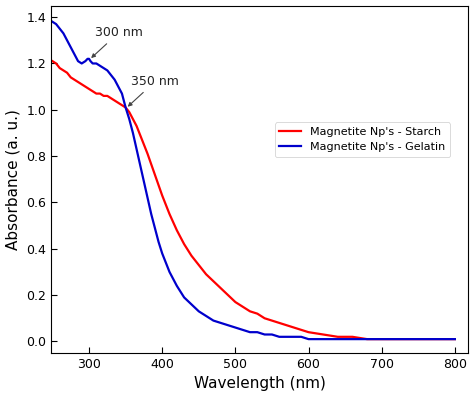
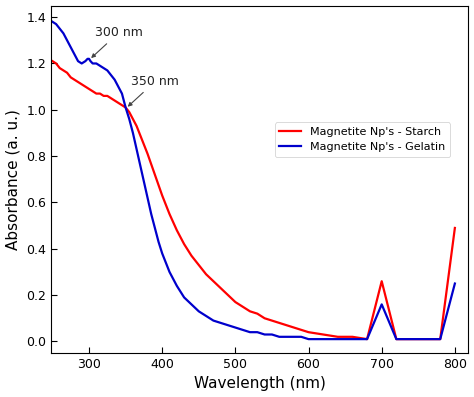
Magnetite Np's - Starch/700: 0.01 -> 0.26
Magnetite Np's - Gelatin/700: 0.01 -> 0.16
Magnetite Np's - Starch/800: 0.01 -> 0.49
Magnetite Np's - Gelatin/800: 0.01 -> 0.25
